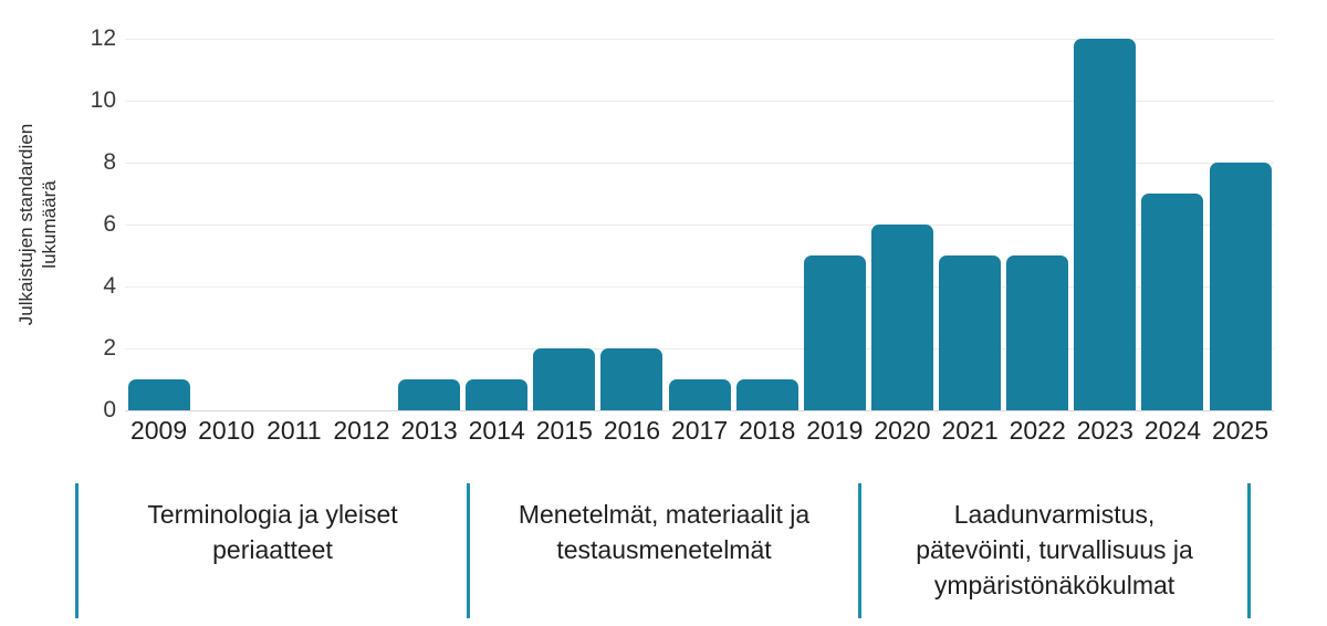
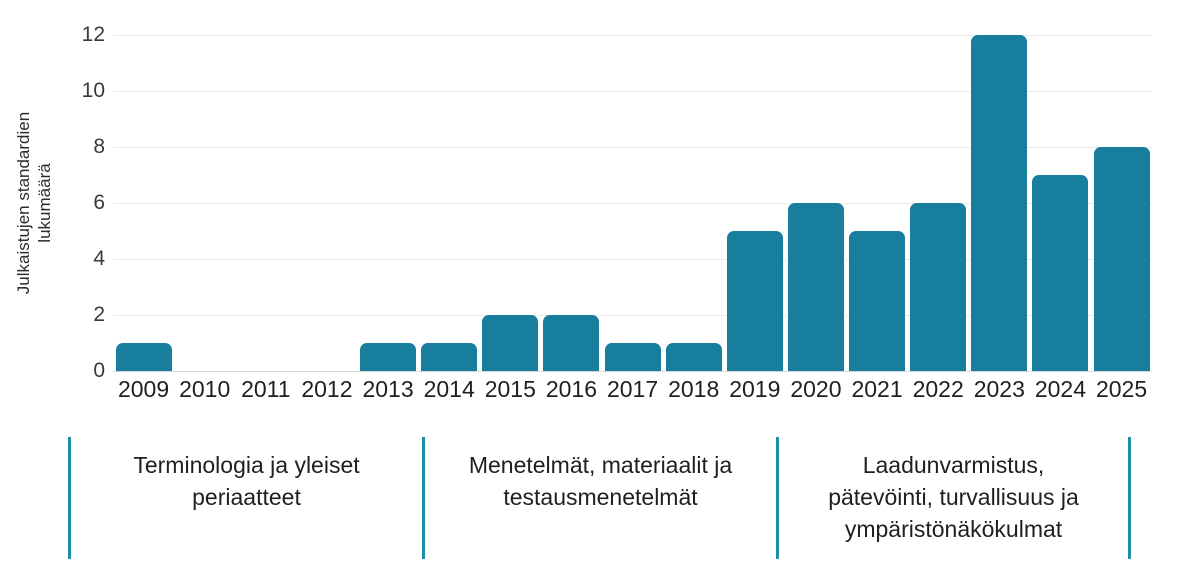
2022: 5 -> 6
